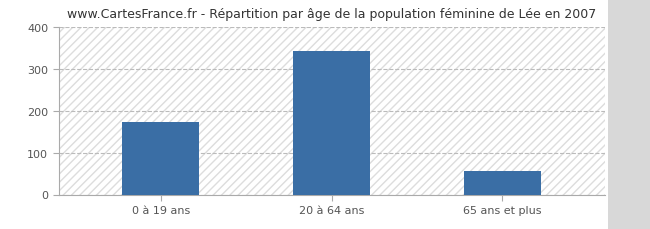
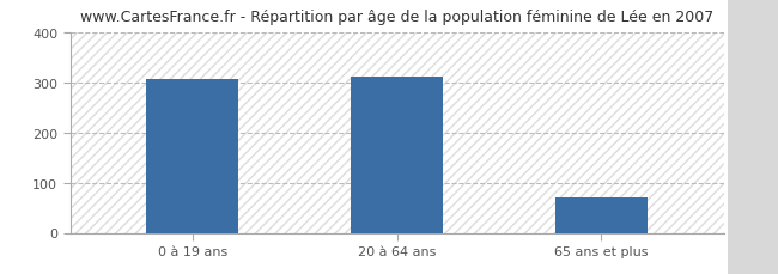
0 à 19 ans: 172 -> 305
20 à 64 ans: 342 -> 310
65 ans et plus: 57 -> 70
